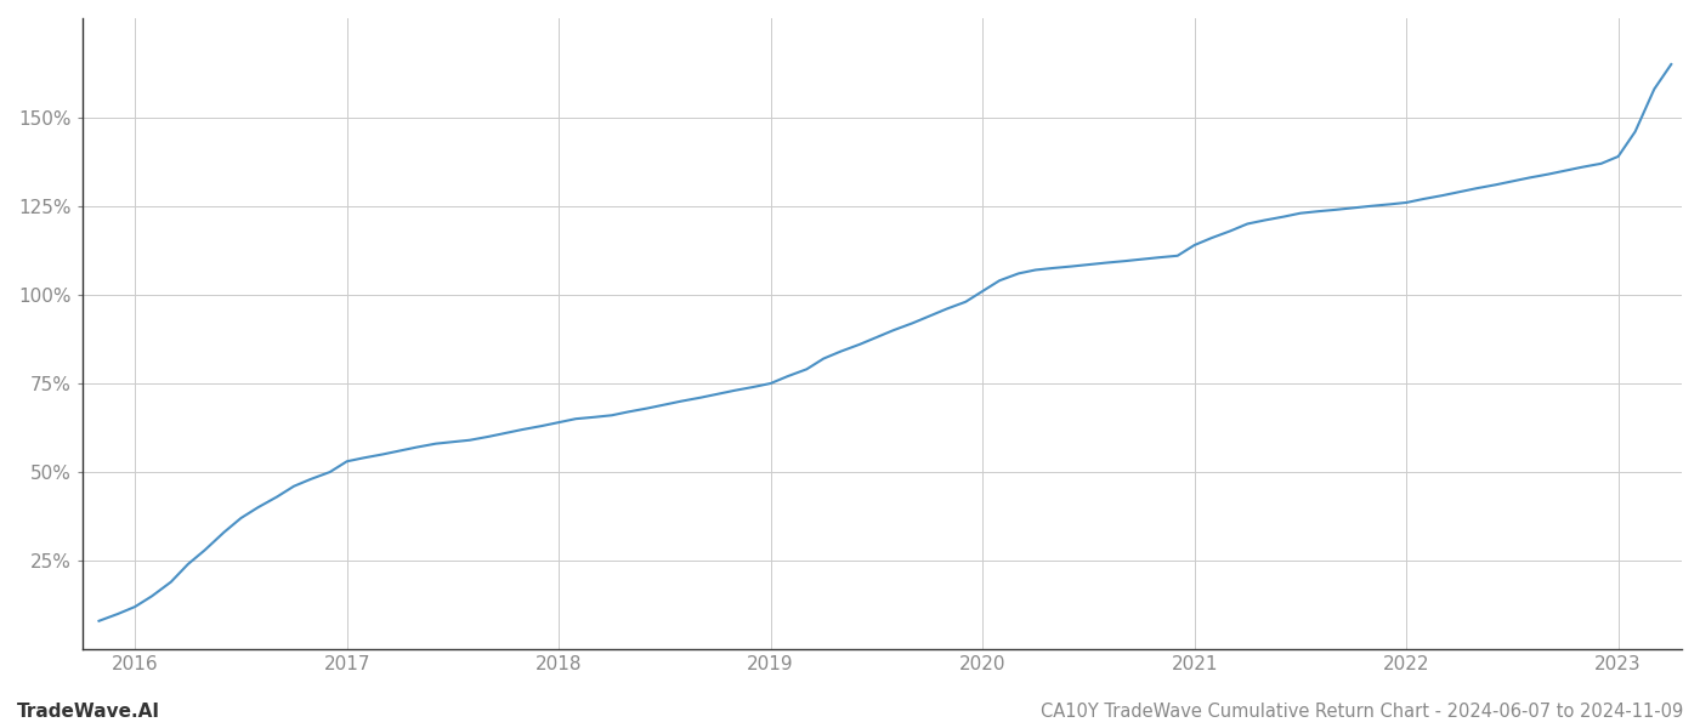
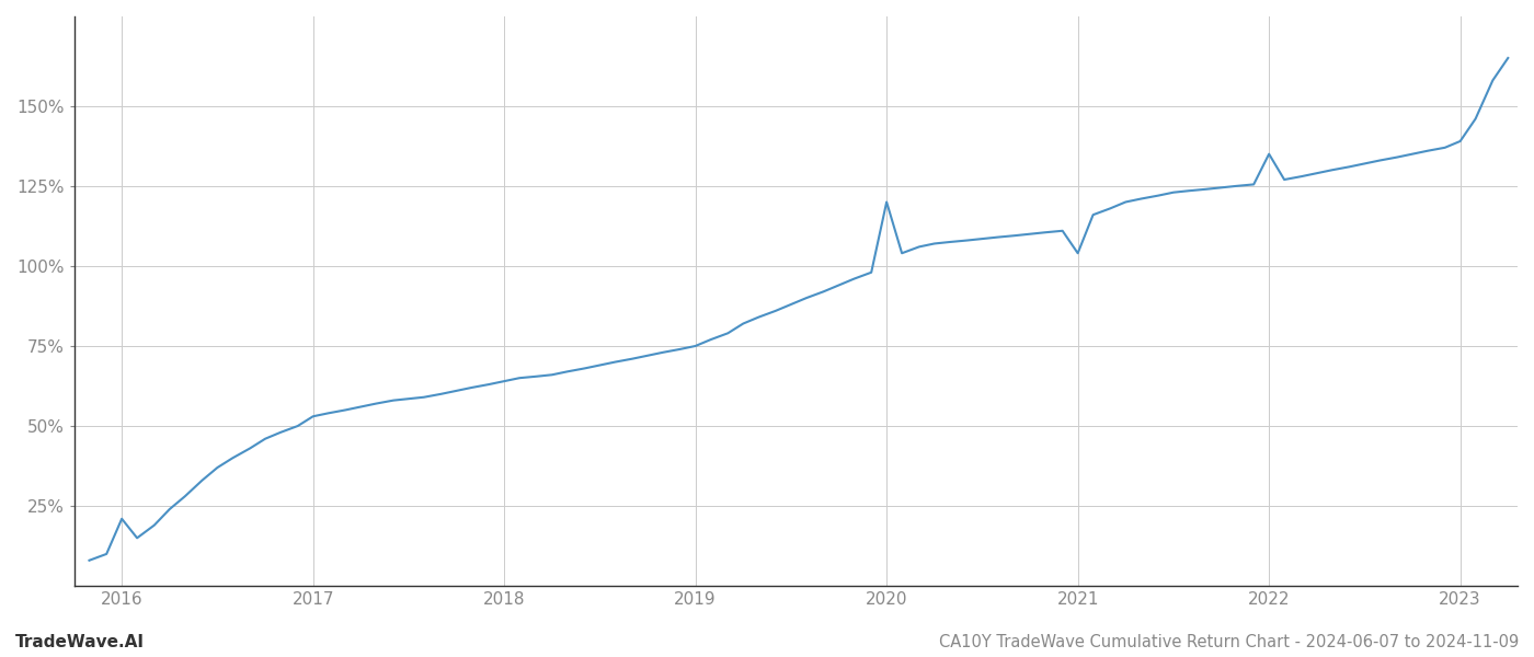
2016: 12.0% -> 21.0%
2020: 101.0% -> 120.0%
2021: 114.0% -> 104.0%
2022: 126.0% -> 135.0%
